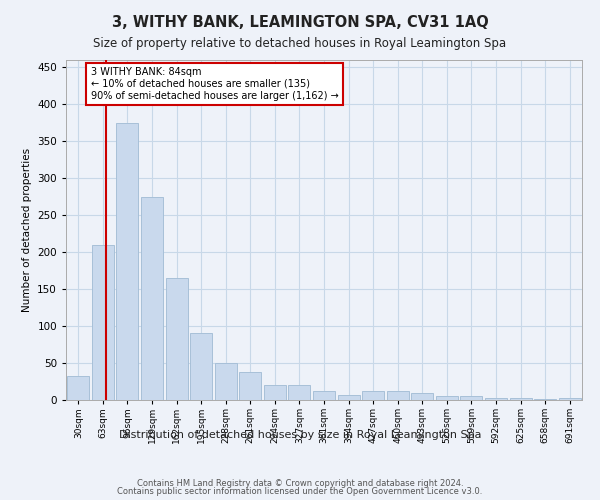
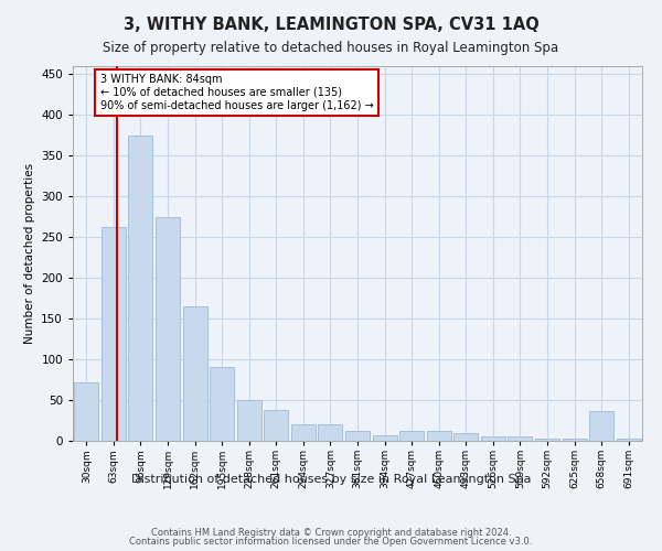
30sqm: 32 -> 72
63sqm: 210 -> 262
658sqm: 2 -> 36
